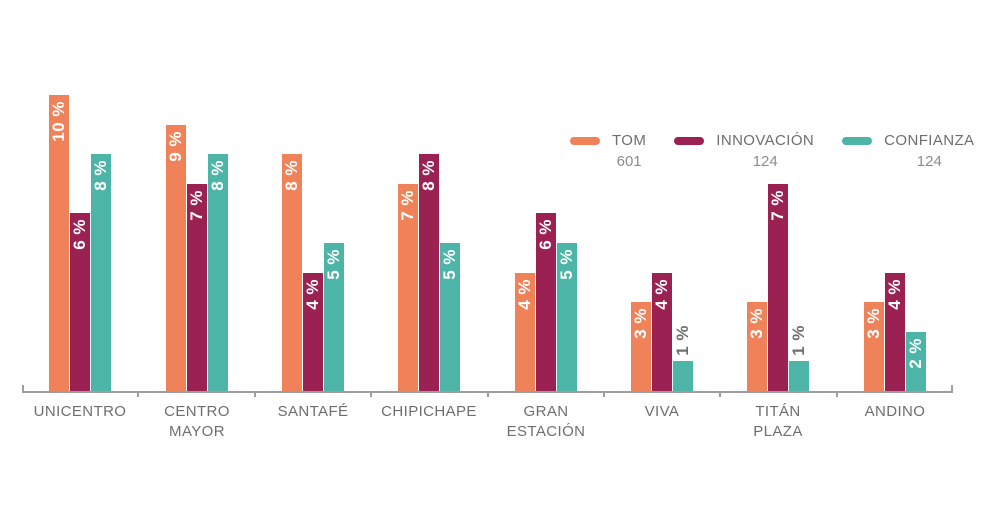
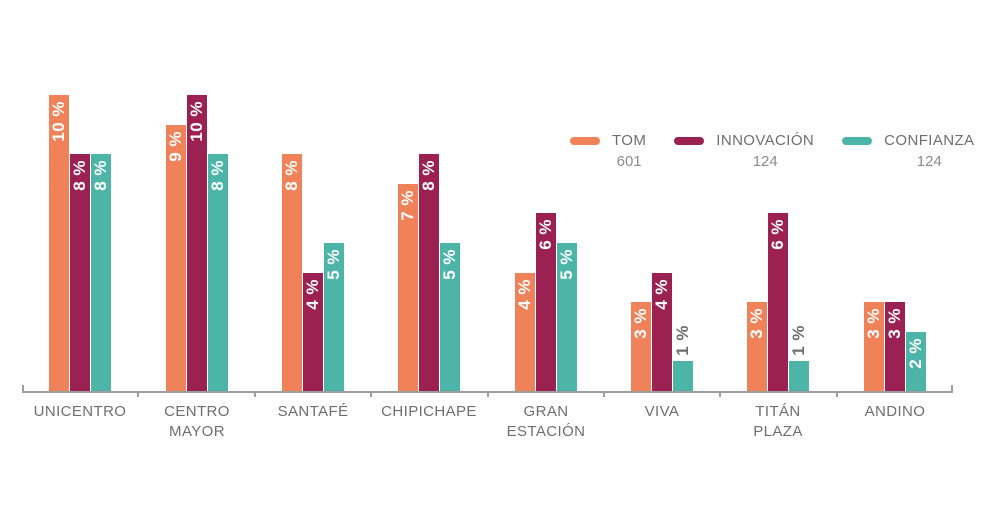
INNOVACIÓN/UNICENTRO: 6 -> 8
INNOVACIÓN/CENTRO MAYOR: 7 -> 10
INNOVACIÓN/TITÁN PLAZA: 7 -> 6
INNOVACIÓN/ANDINO: 4 -> 3
